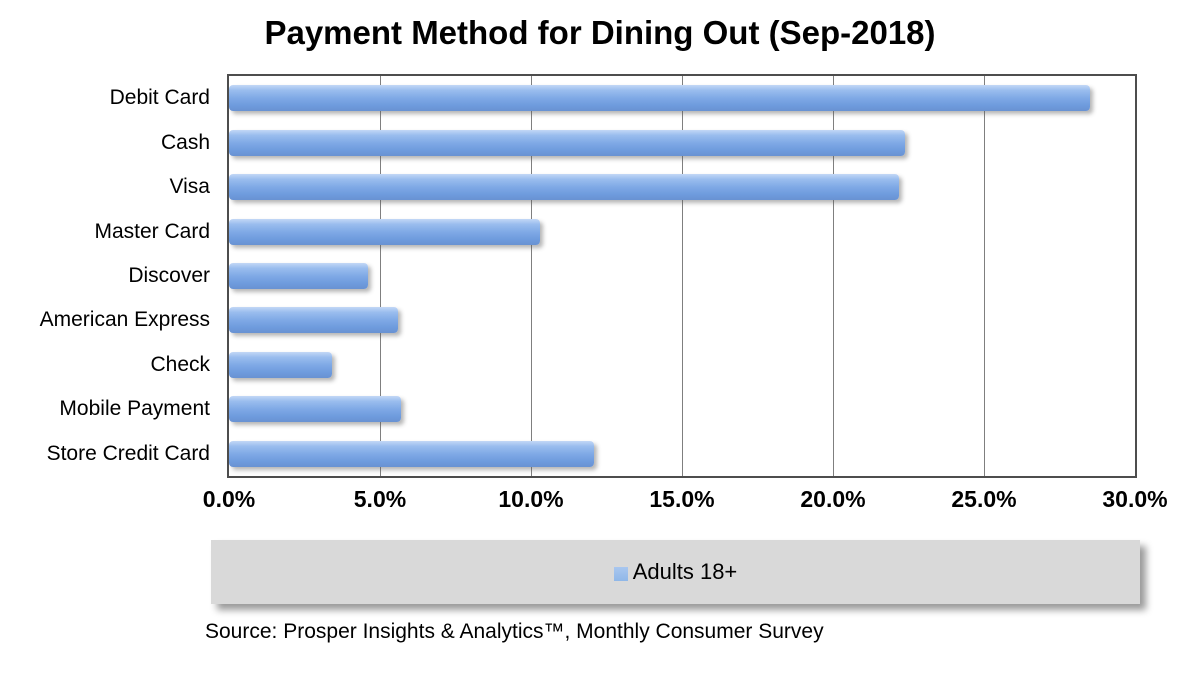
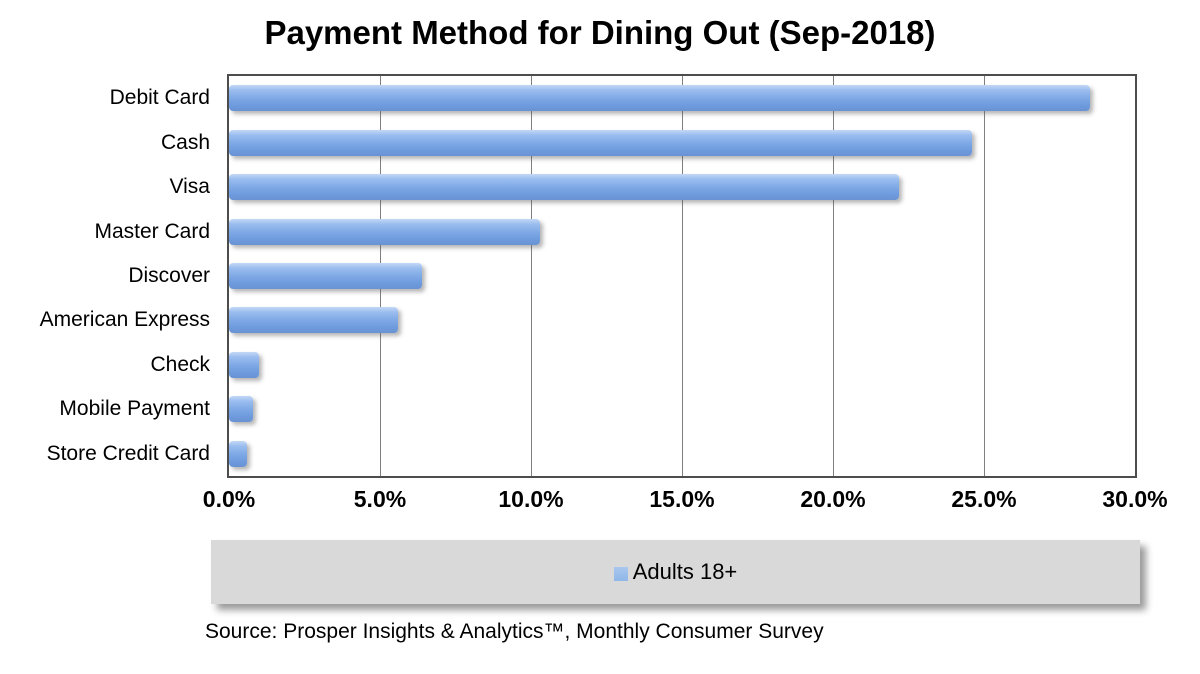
Cash: 22.4% -> 24.6%
Discover: 4.6% -> 6.4%
Check: 3.4% -> 1.0%
Mobile Payment: 5.7% -> 0.8%
Store Credit Card: 12.1% -> 0.6%
